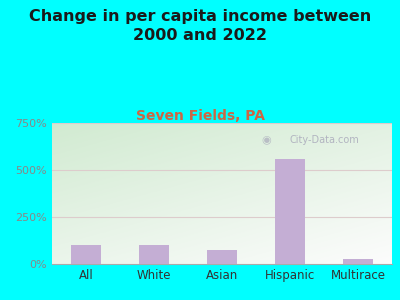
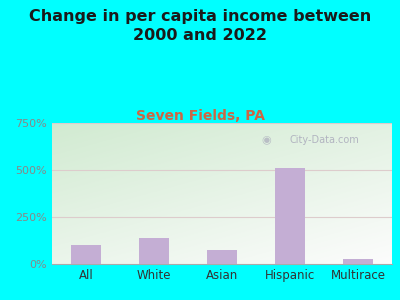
White: 100% -> 140%
Hispanic: 560% -> 510%
